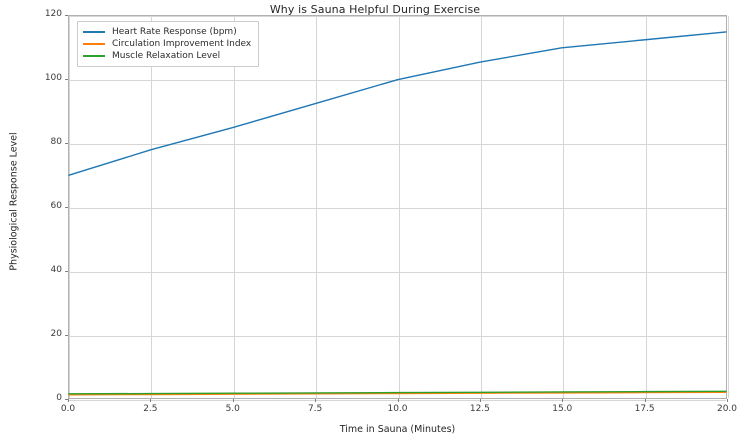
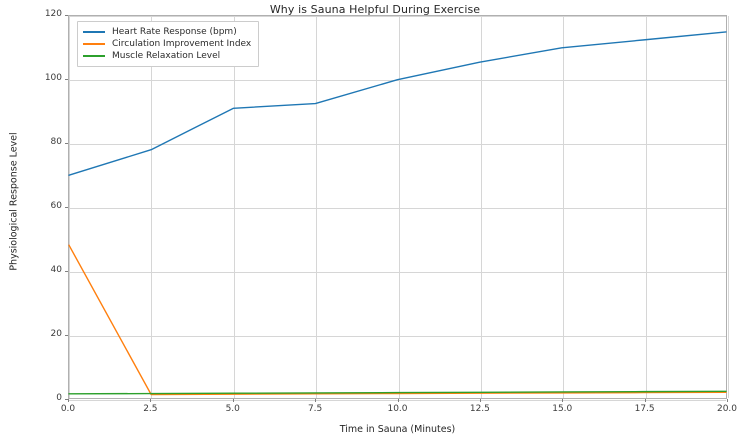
Circulation Improvement Index/0.0: 1 -> 48
Heart Rate Response (bpm)/5.0: 85 -> 91
